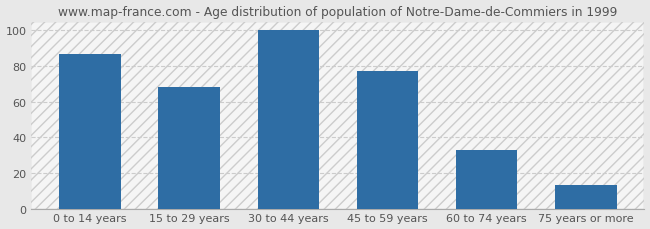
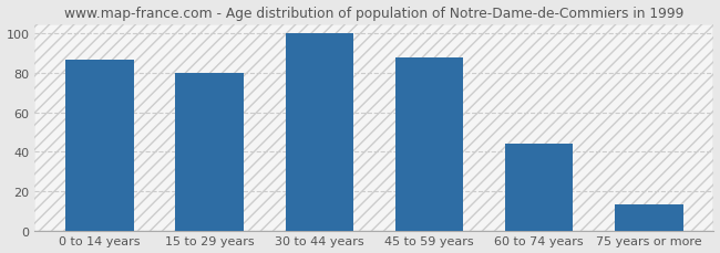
15 to 29 years: 68 -> 80
45 to 59 years: 77 -> 88
60 to 74 years: 33 -> 44
